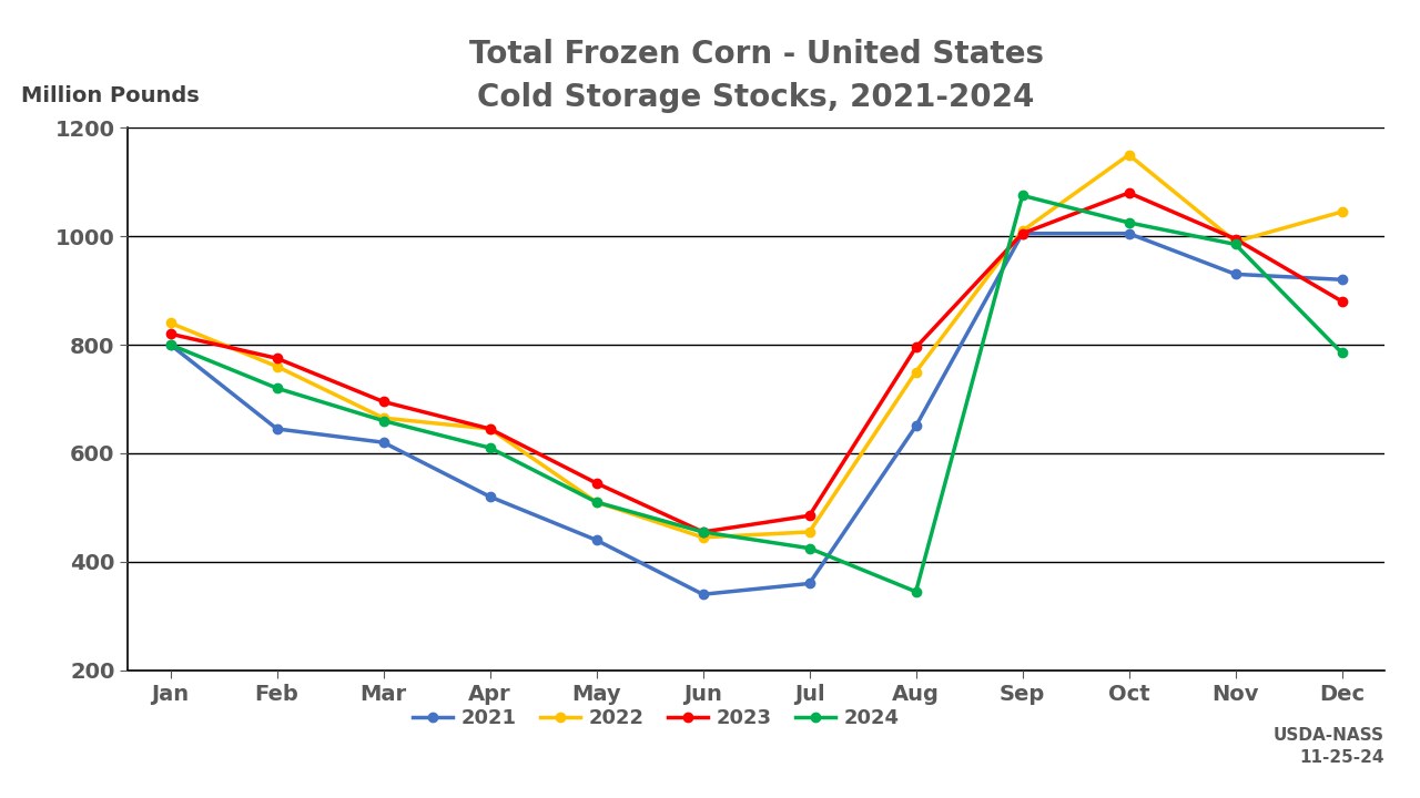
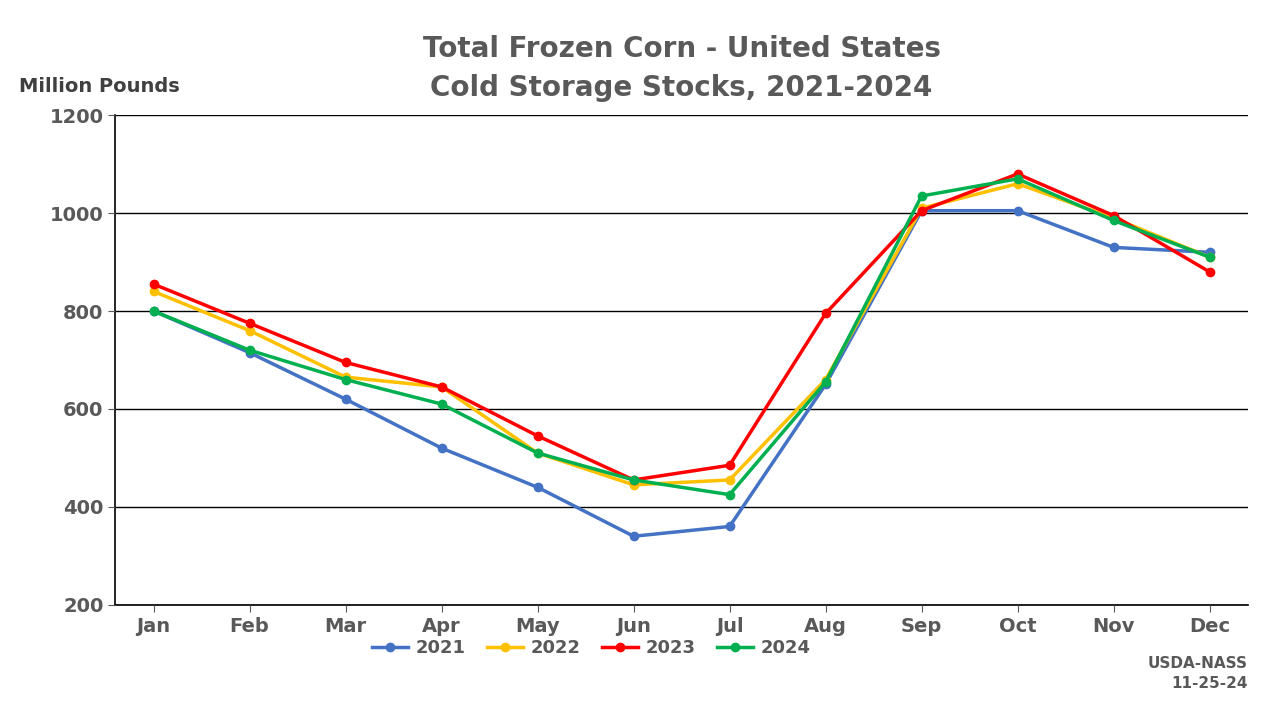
2023/Jan: 820 -> 855
2021/Feb: 645 -> 715
2022/Aug: 750 -> 660
2024/Aug: 345 -> 655
2024/Sep: 1075 -> 1035
2022/Oct: 1150 -> 1060
2024/Oct: 1025 -> 1070
2022/Dec: 1045 -> 910
2024/Dec: 785 -> 910
